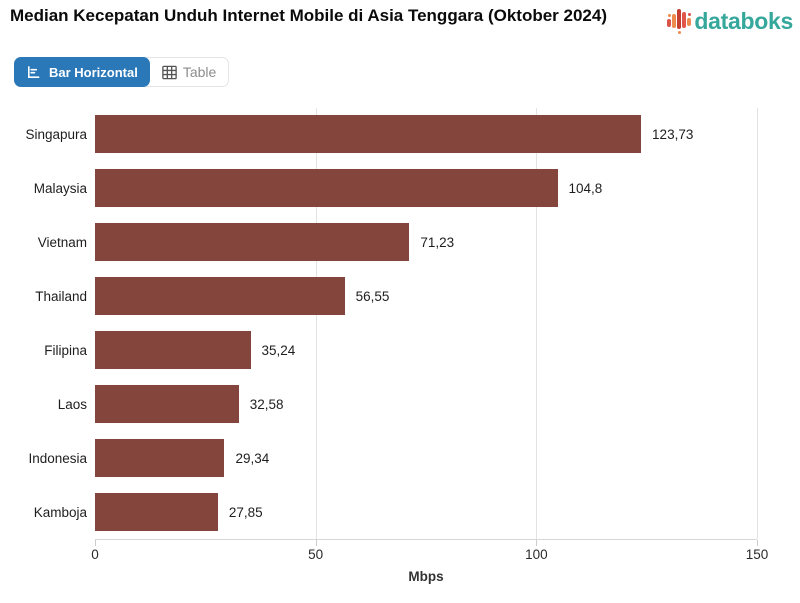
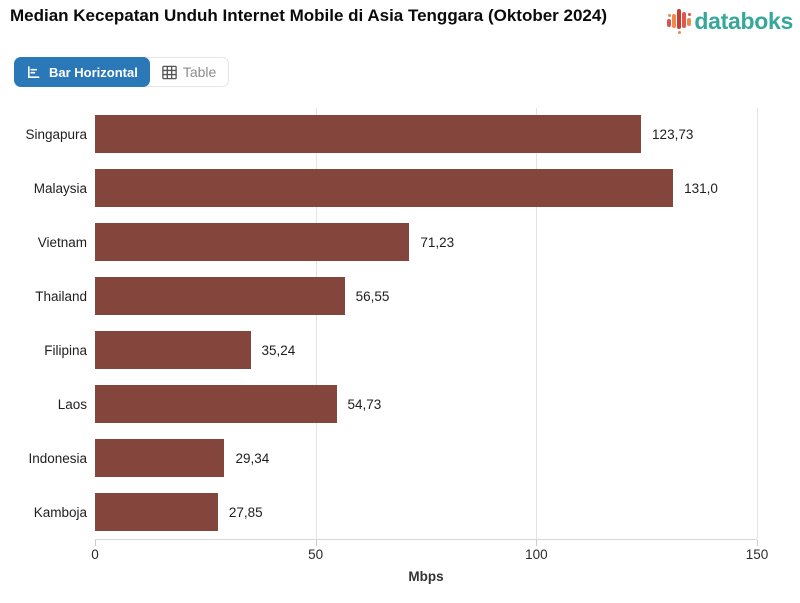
Malaysia: 104,8 -> 131,0
Laos: 32,58 -> 54,73
